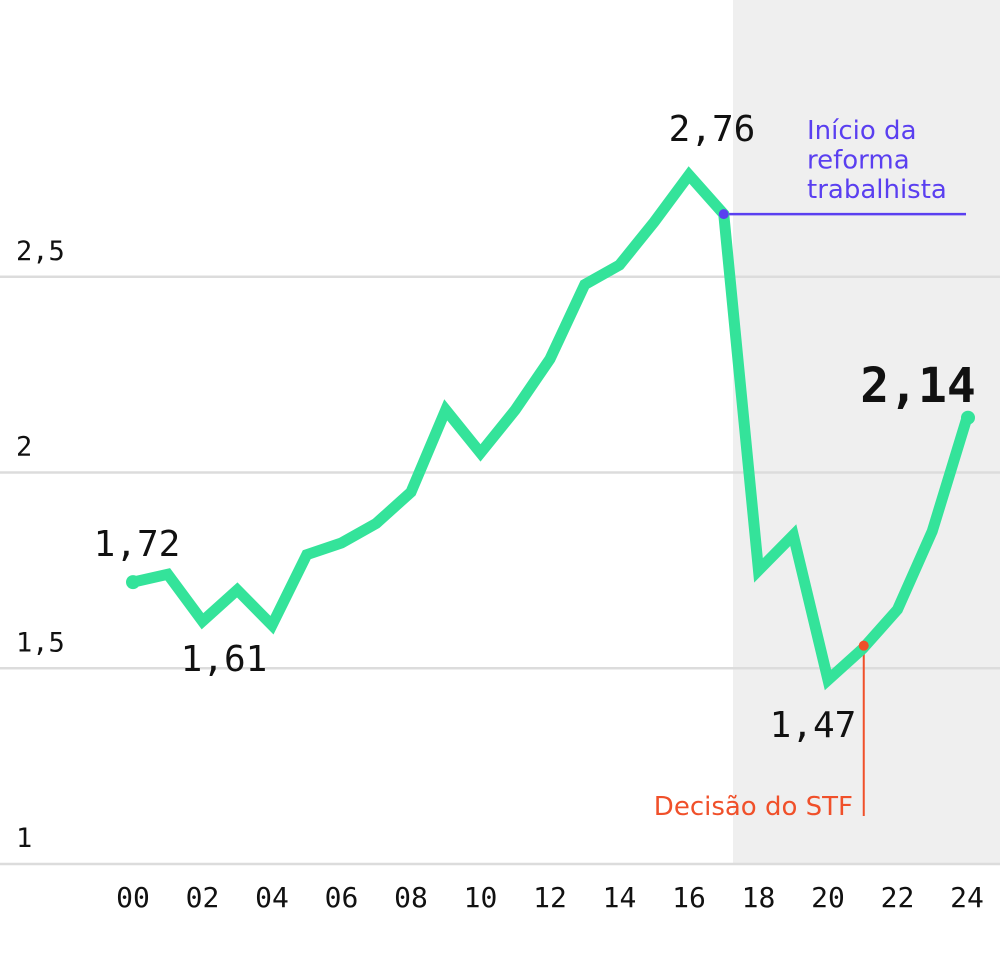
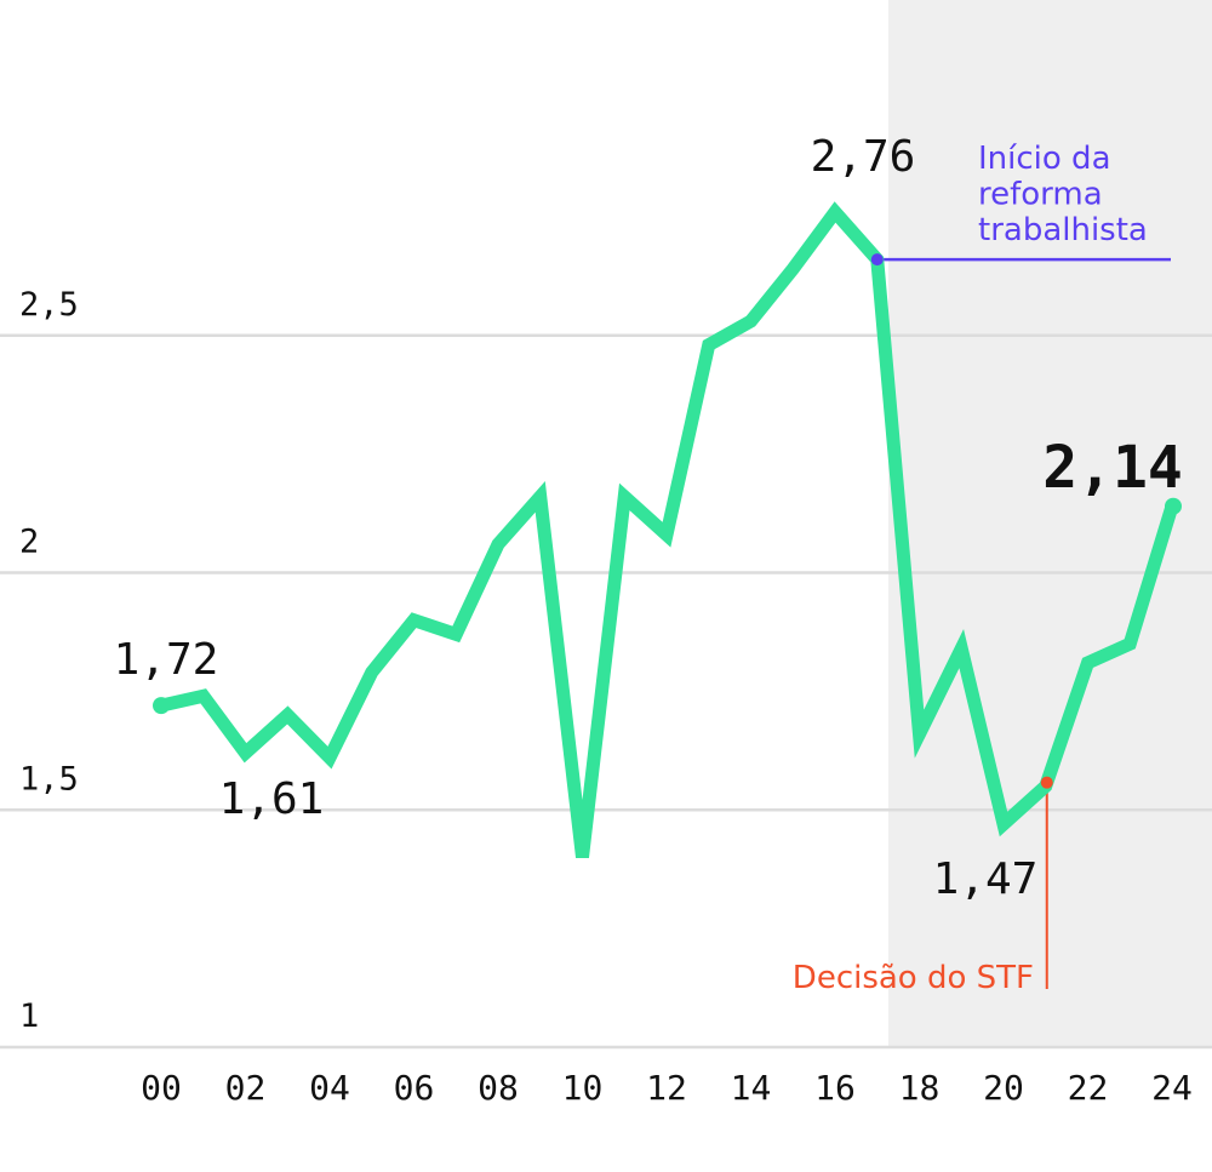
06: 1,82 -> 1,90
08: 1,95 -> 2,06
10: 2,05 -> 1,40
12: 2,29 -> 2,08
18: 1,75 -> 1,66
22: 1,65 -> 1,81
